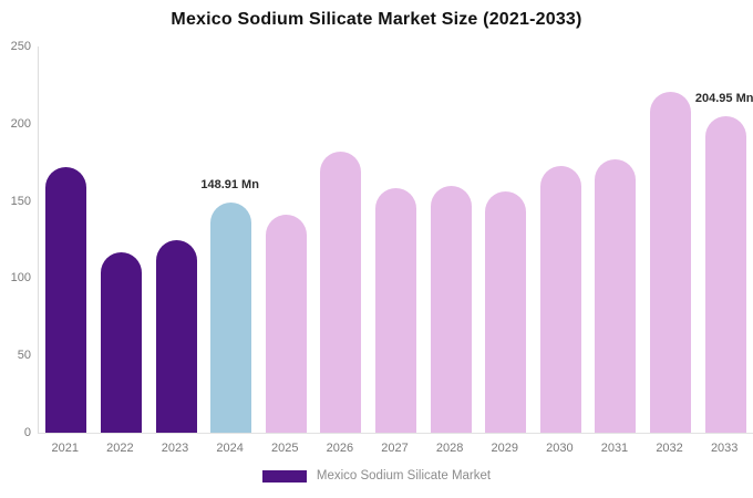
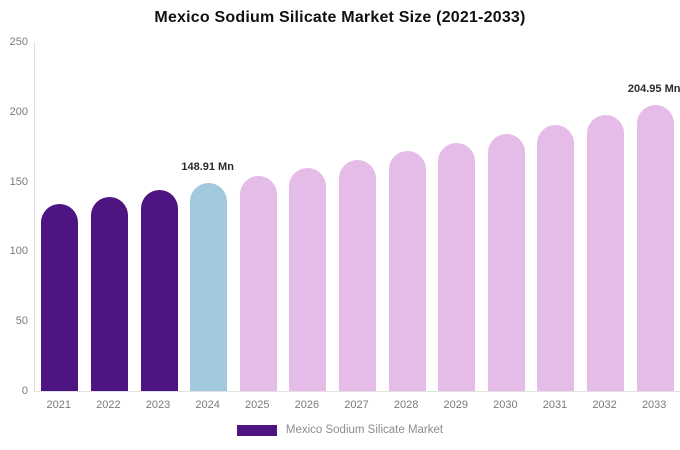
2021: 172 -> 134
2022: 117 -> 139
2023: 125 -> 144
2025: 141 -> 154
2026: 182 -> 160
2027: 158 -> 166
2028: 160 -> 172
2029: 156 -> 178
2030: 173 -> 184
2031: 177 -> 191
2032: 221 -> 198
